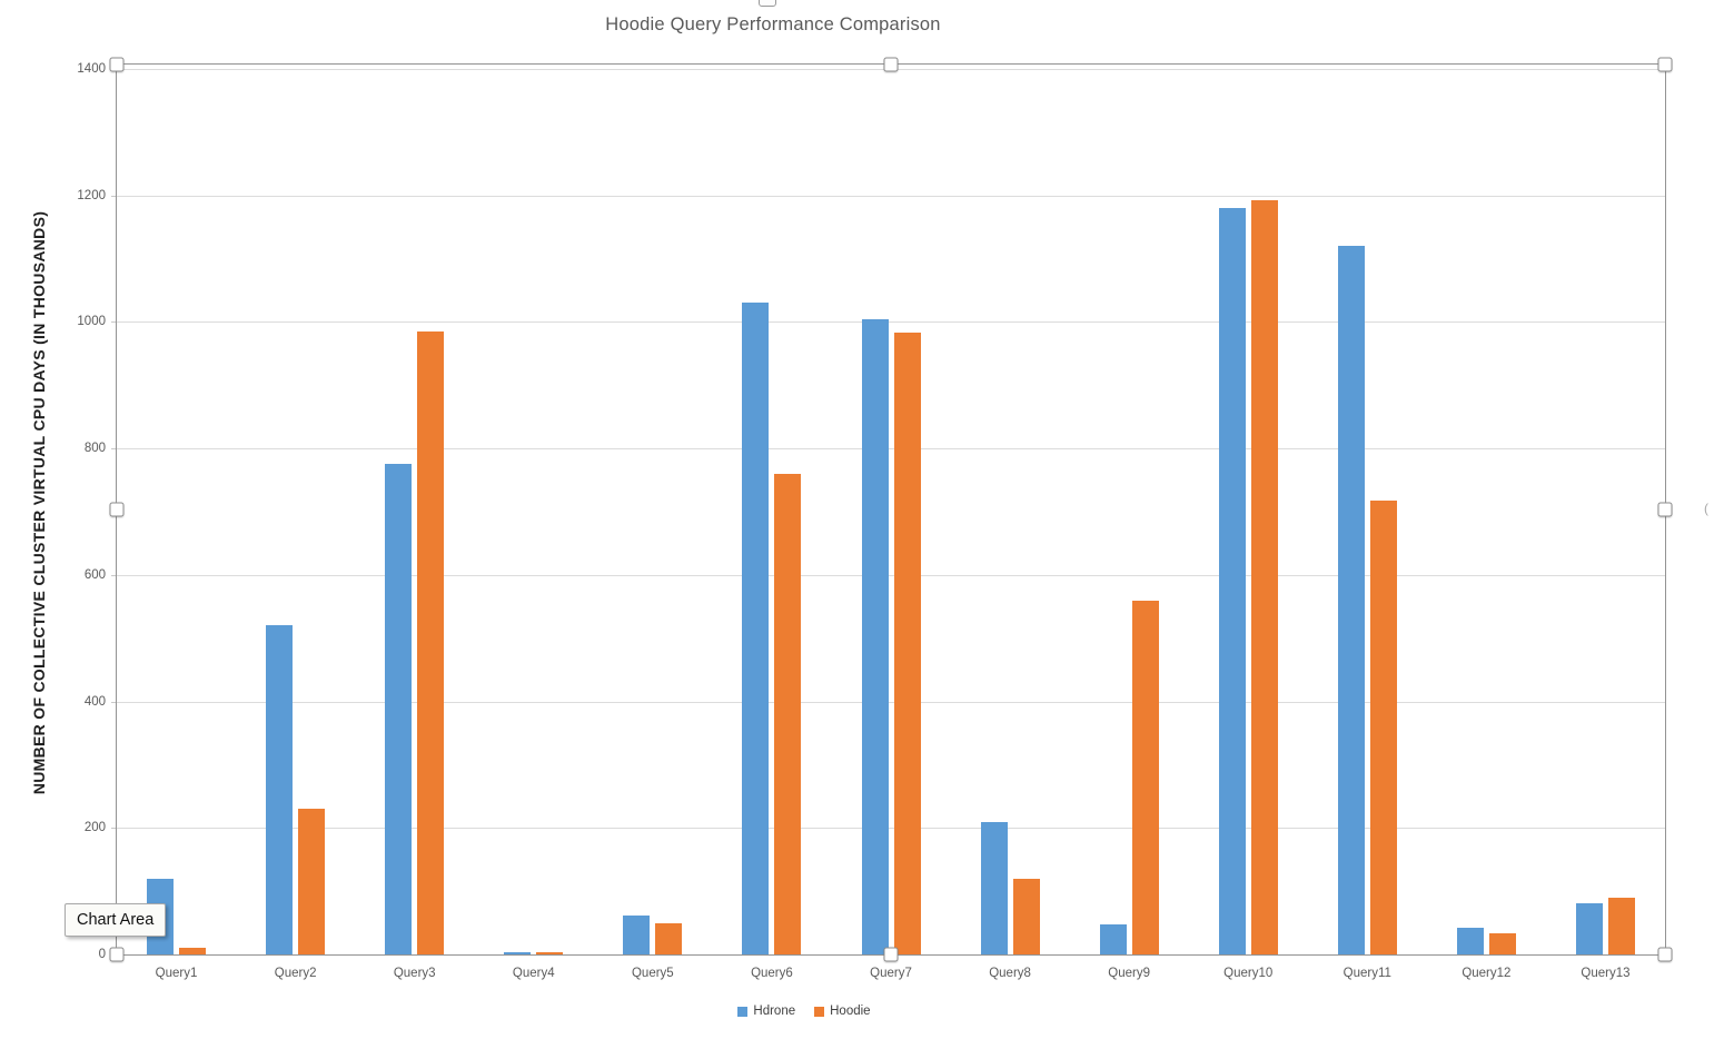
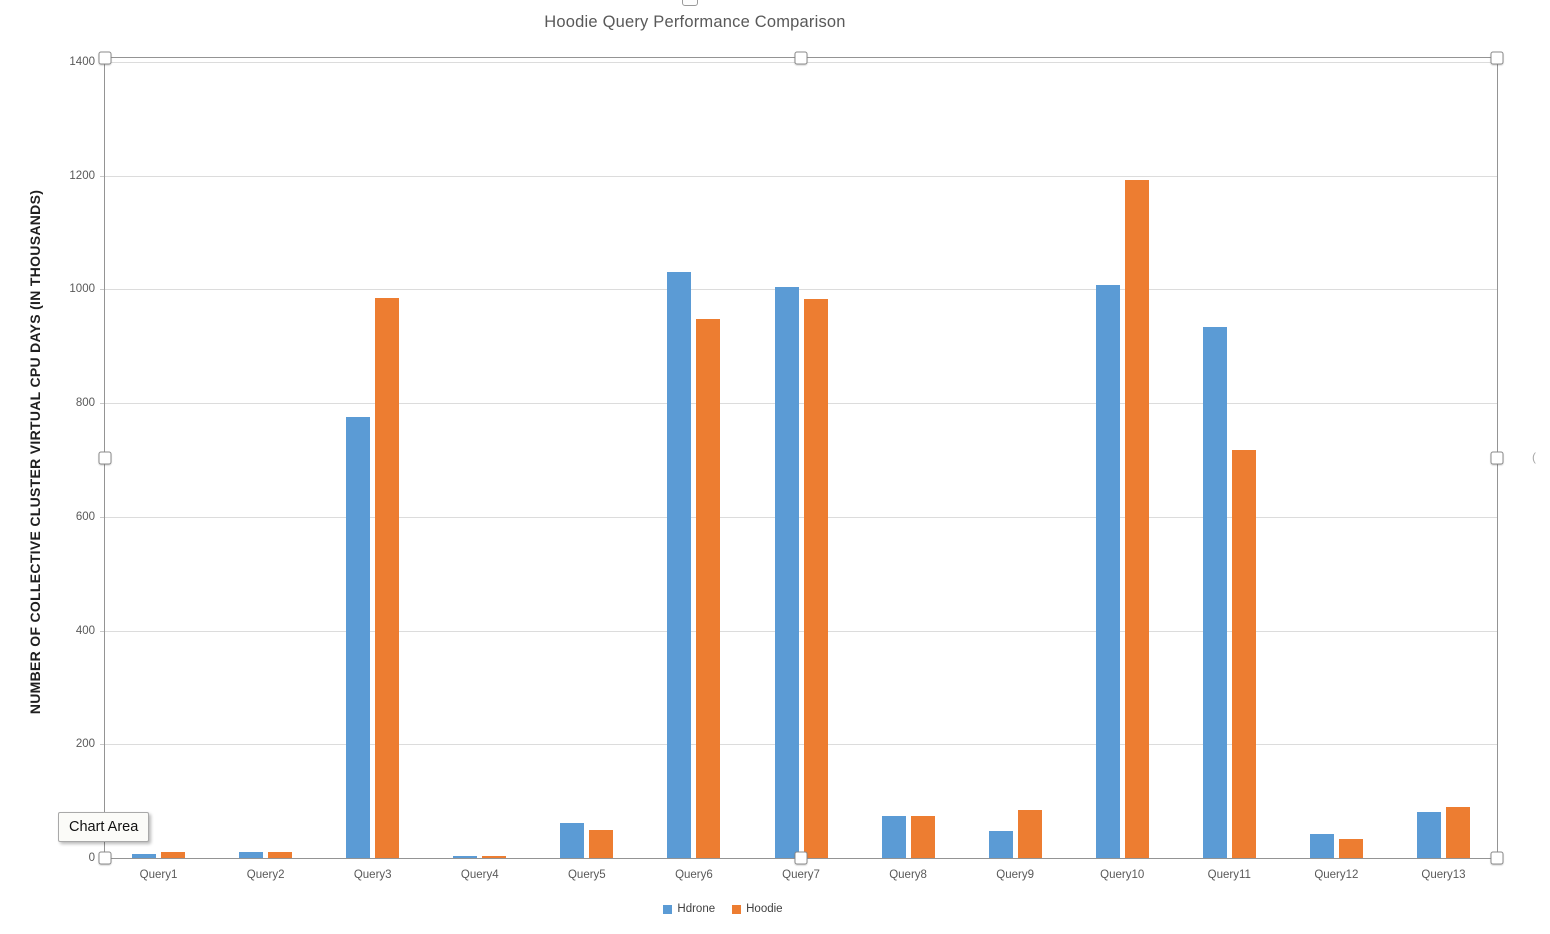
Hdrone/Query1: 120 -> 10
Hdrone/Query2: 520 -> 10
Hoodie/Query2: 230 -> 10
Hoodie/Query6: 760 -> 950
Hdrone/Query8: 210 -> 70
Hoodie/Query8: 120 -> 70
Hoodie/Query9: 560 -> 80
Hdrone/Query10: 1180 -> 1010
Hdrone/Query11: 1120 -> 930
